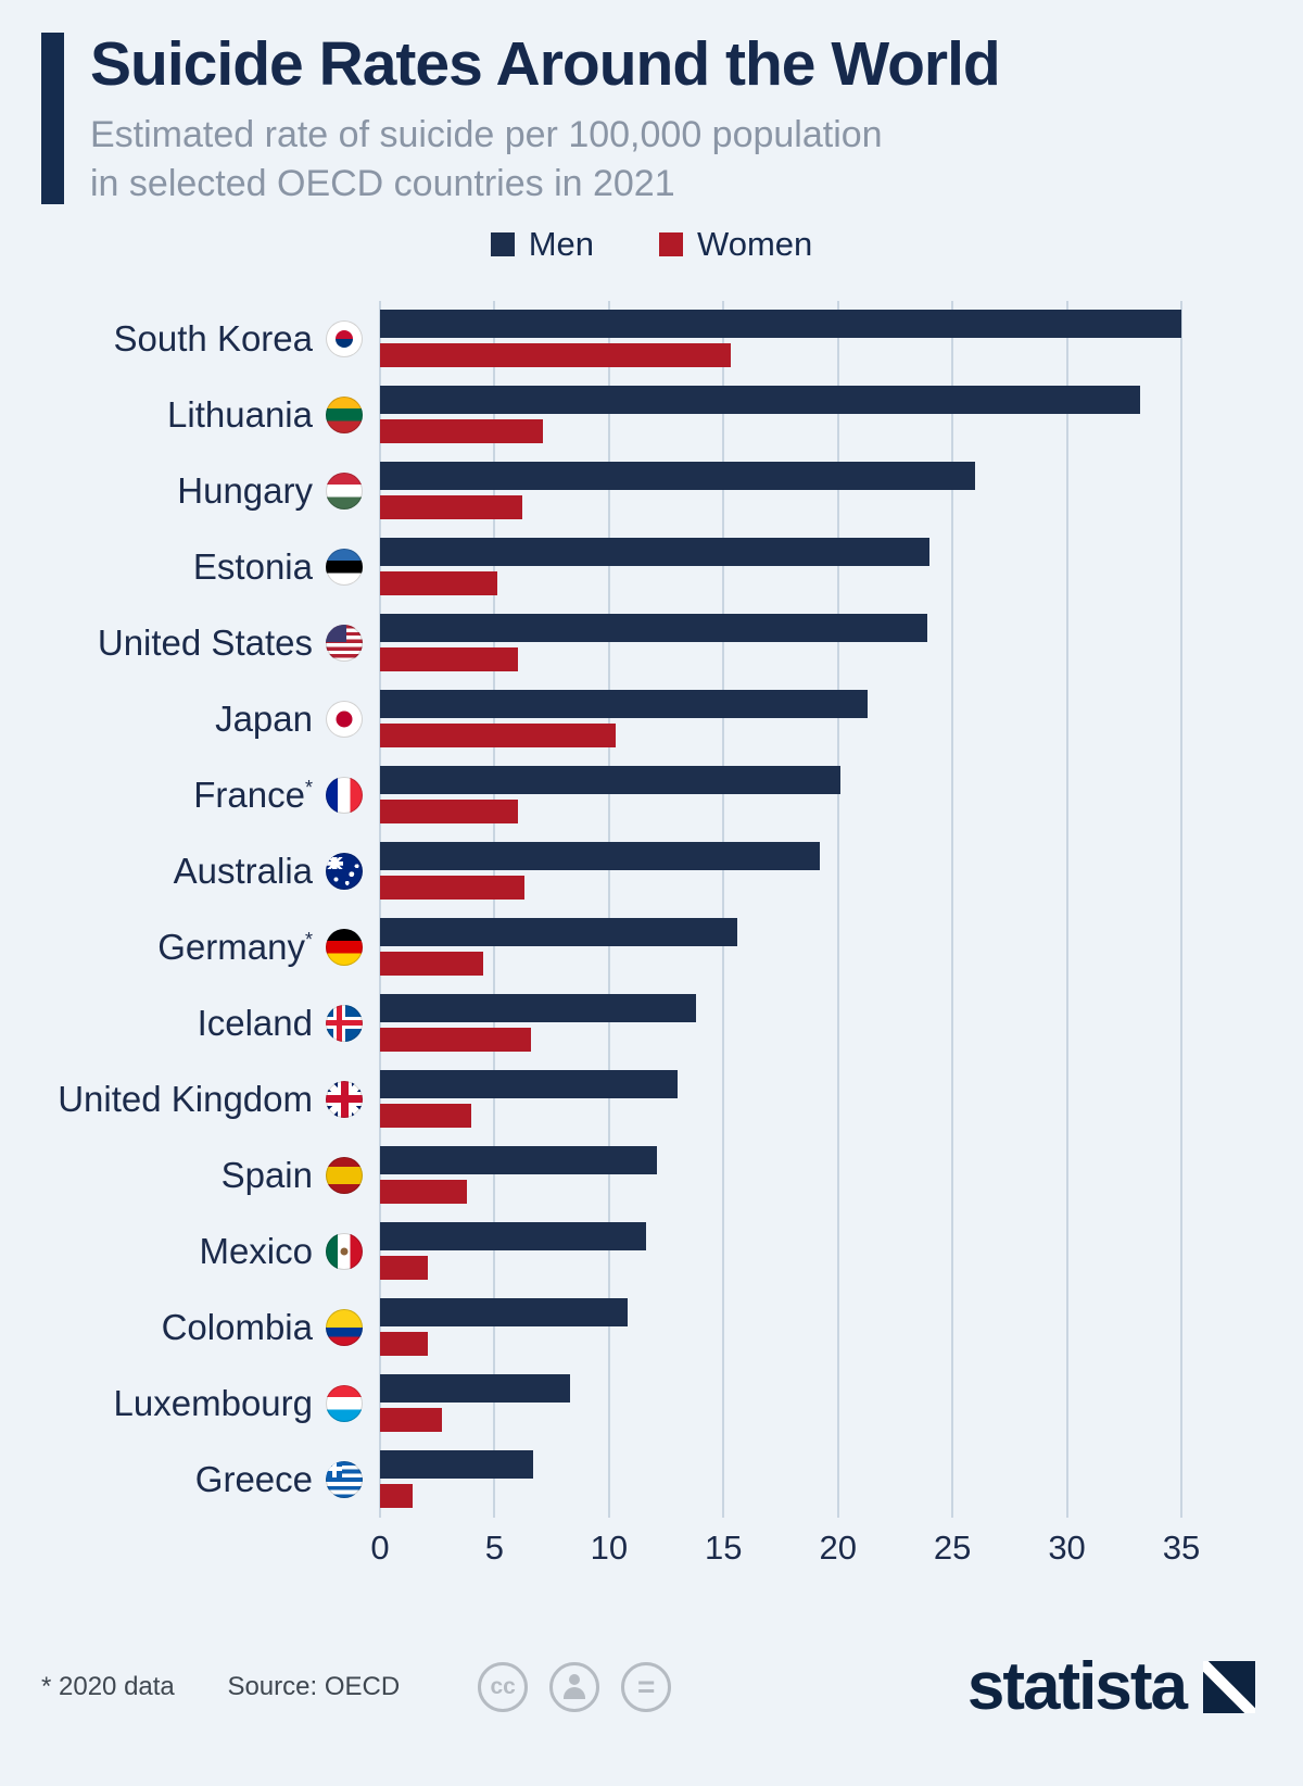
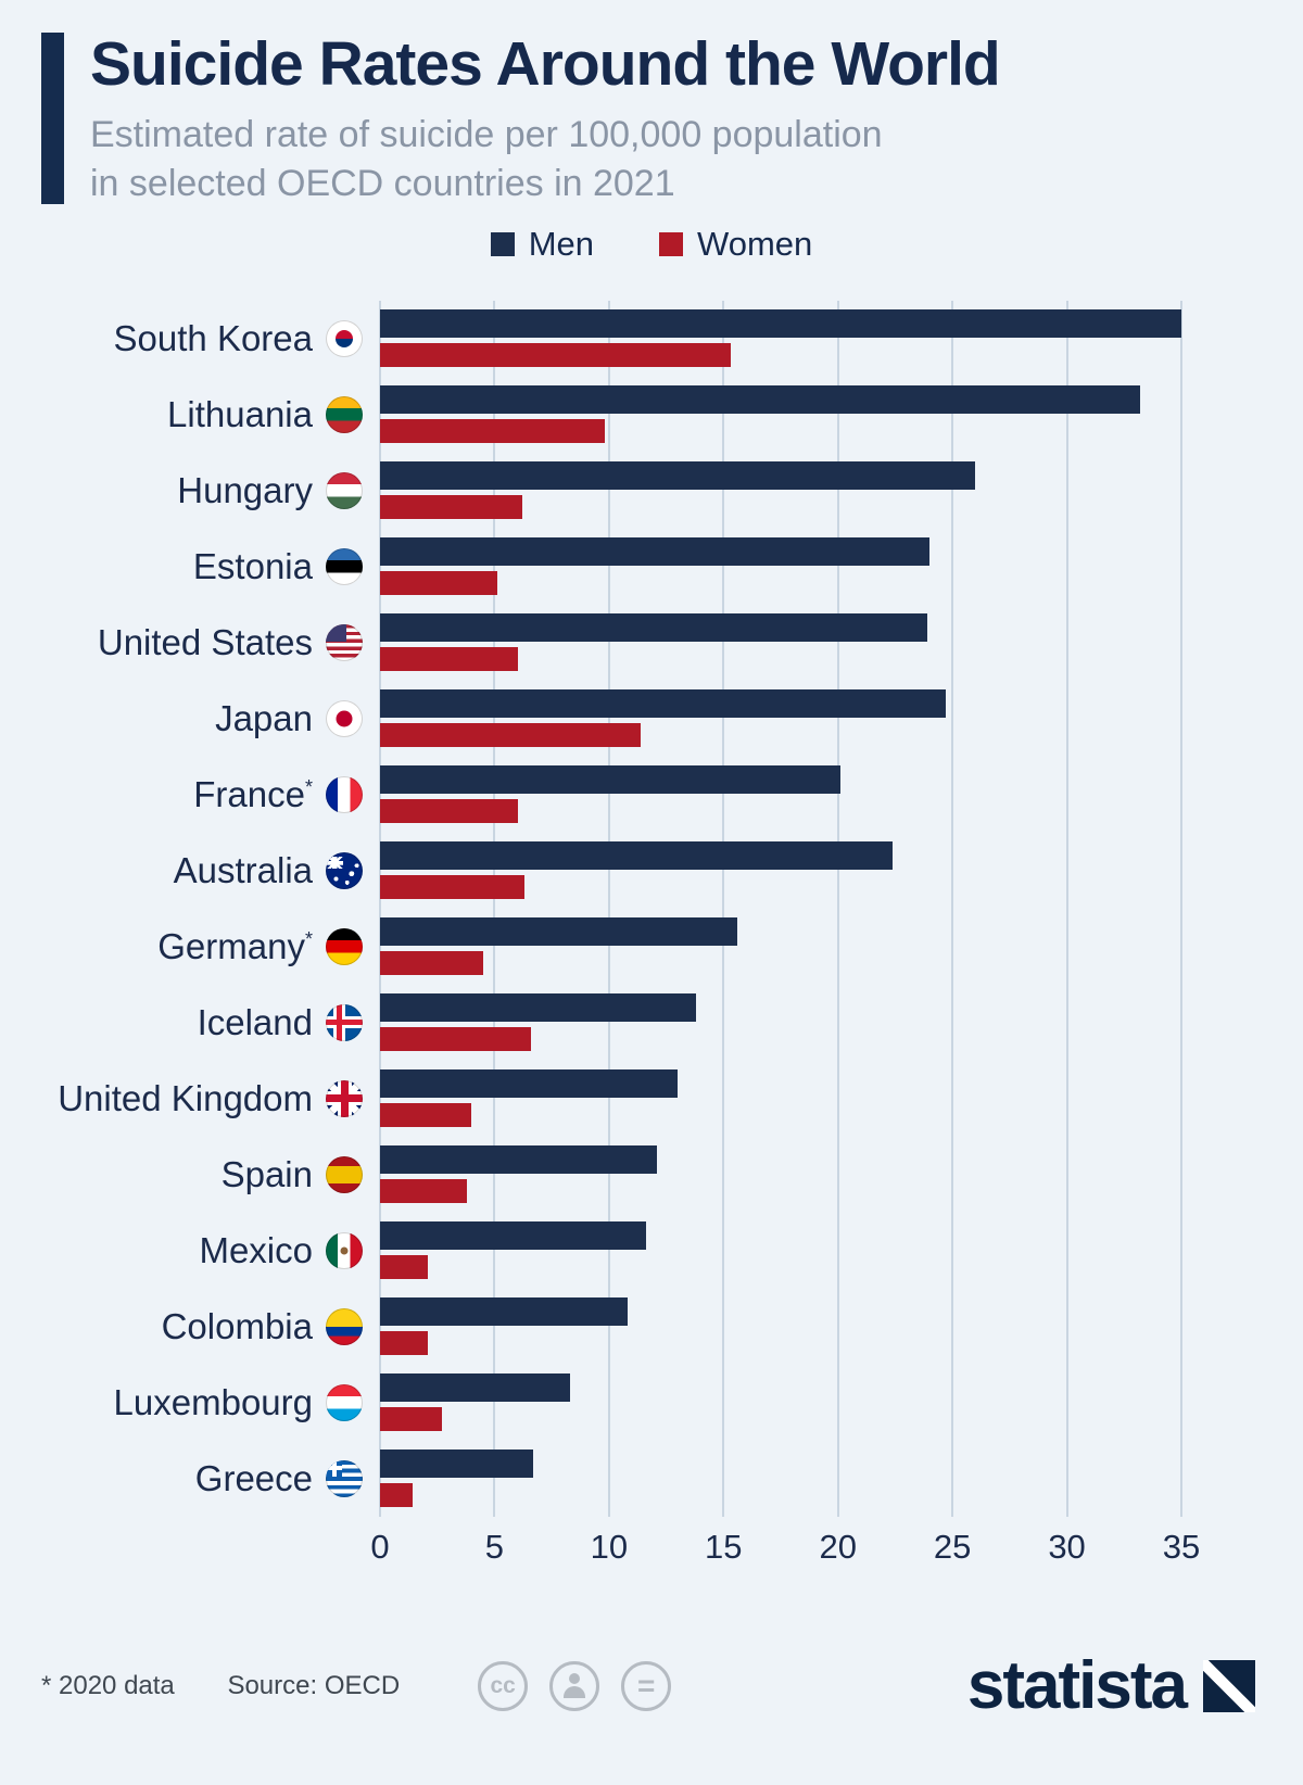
Women/Lithuania: 7.1 -> 9.8
Men/Japan: 21.3 -> 24.7
Women/Japan: 10.3 -> 11.4
Men/Australia: 19.2 -> 22.4
